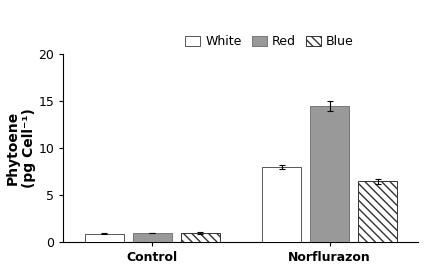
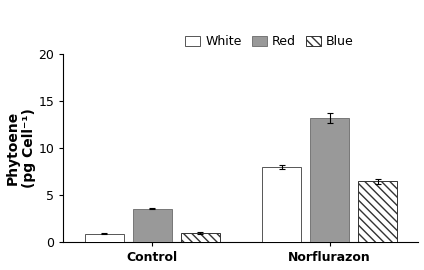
Red/Control: 1.0 -> 3.6
Red/Norflurazon: 14.5 -> 13.2
